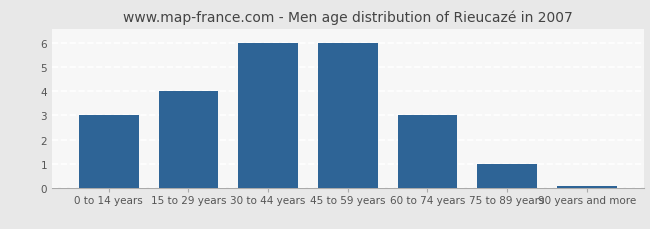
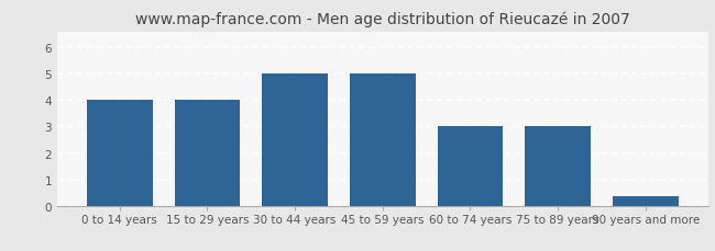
0 to 14 years: 3.00 -> 4.00
30 to 44 years: 6.00 -> 5.00
45 to 59 years: 6.00 -> 5.00
75 to 89 years: 1.00 -> 3.00
90 years and more: 0.07 -> 0.35
